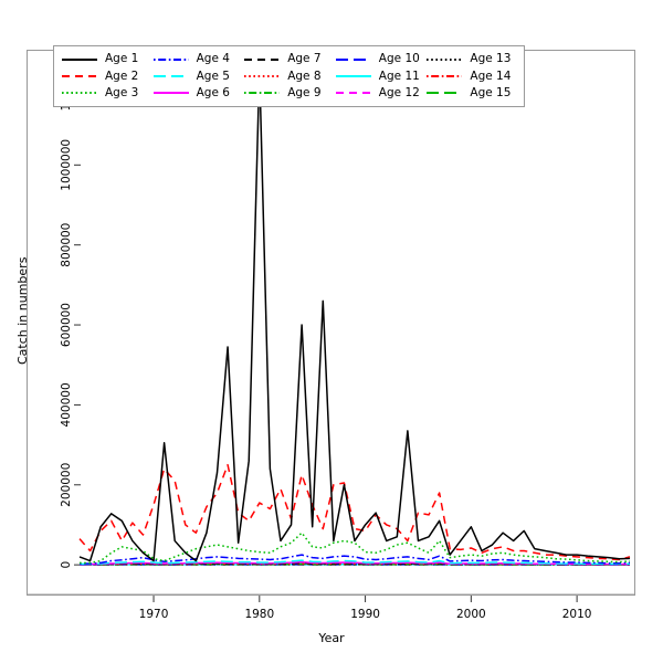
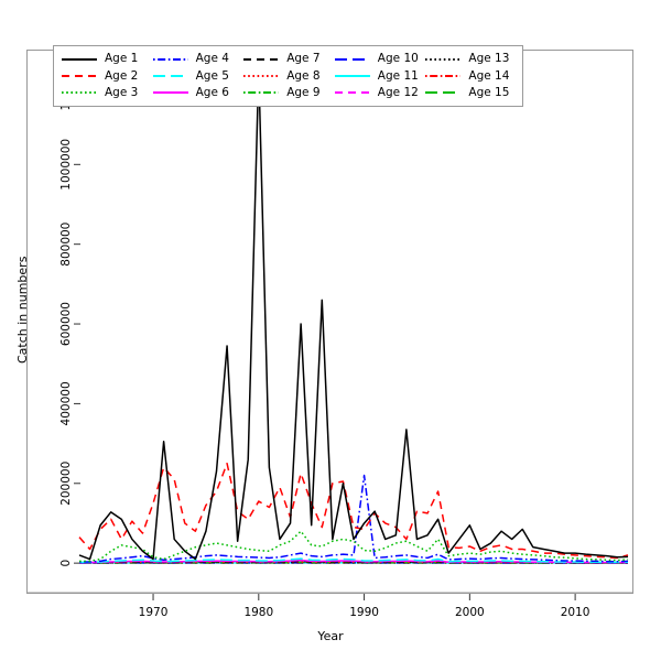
Age 4/1990: 10000 -> 220000
